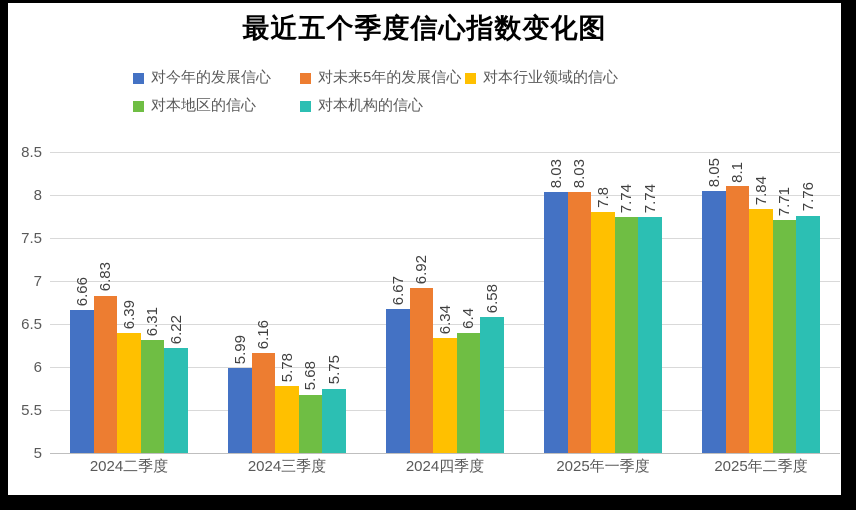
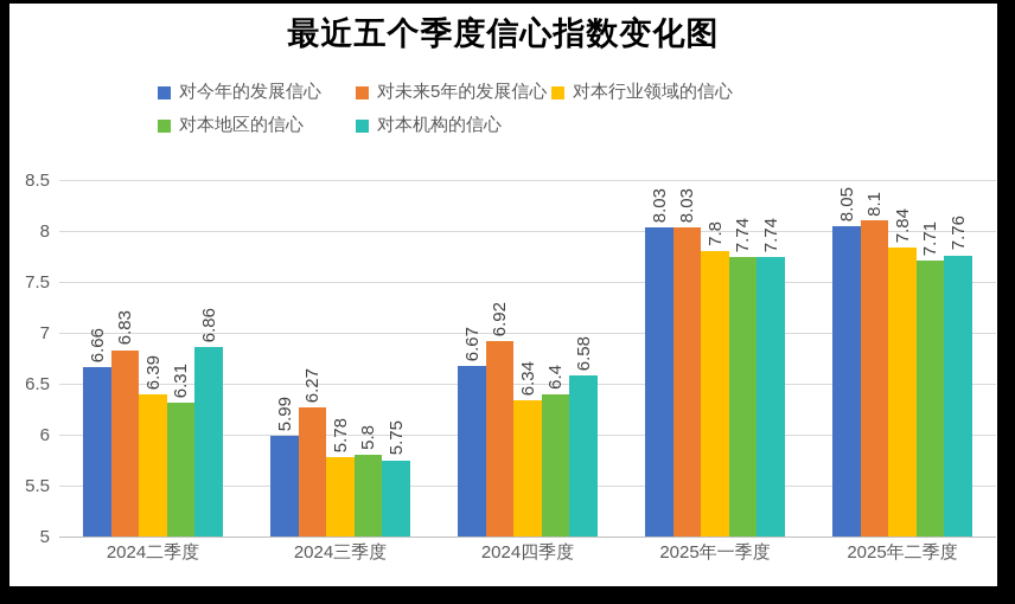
对本机构的信心/2024二季度: 6.22 -> 6.86
对未来5年的发展信心/2024三季度: 6.16 -> 6.27
对本地区的信心/2024三季度: 5.68 -> 5.8
